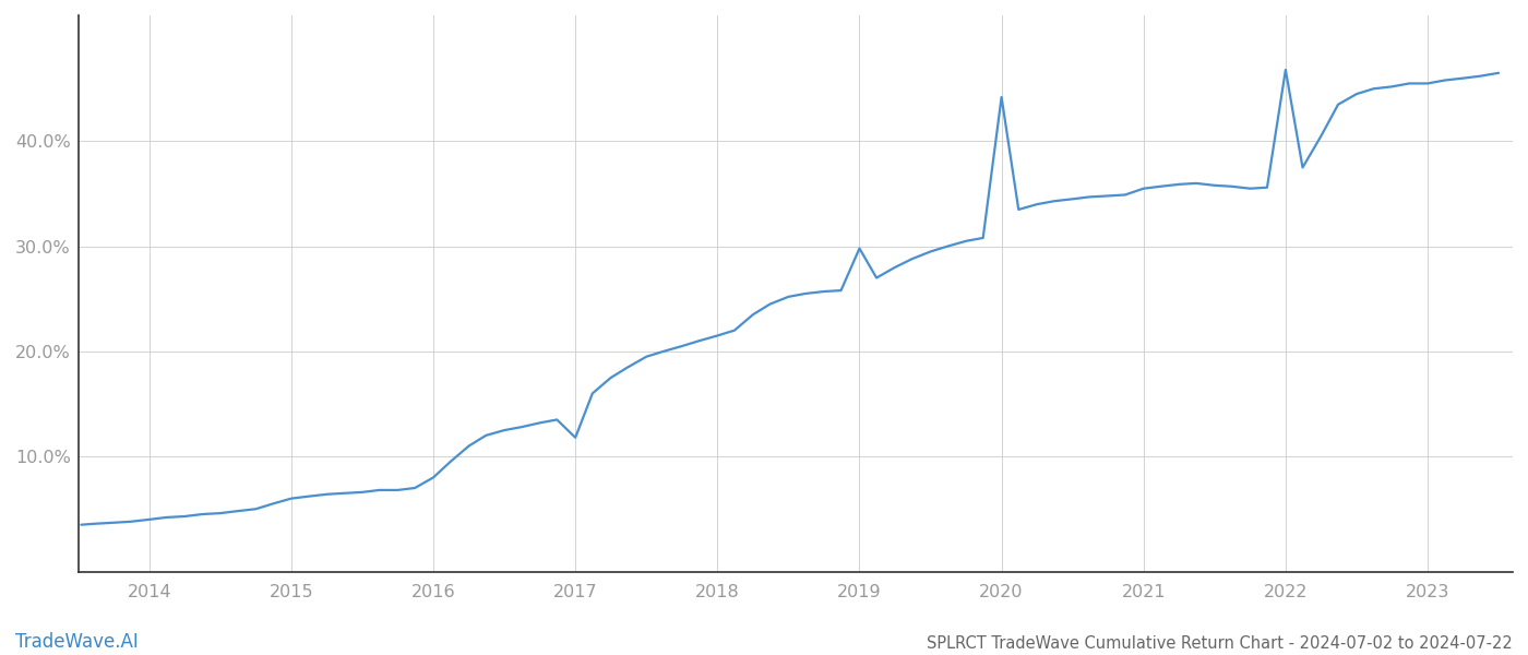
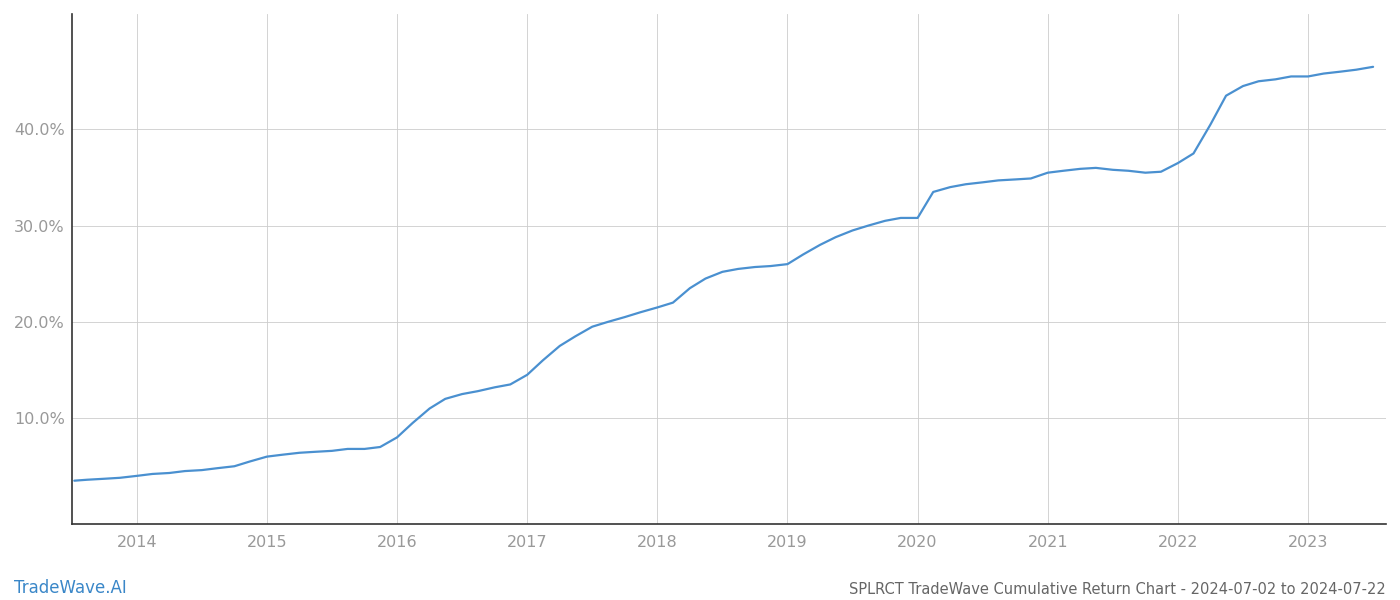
2017: 11.8% -> 14.5%
2019: 29.8% -> 26.0%
2020: 44.2% -> 30.8%
2022: 46.8% -> 36.5%
